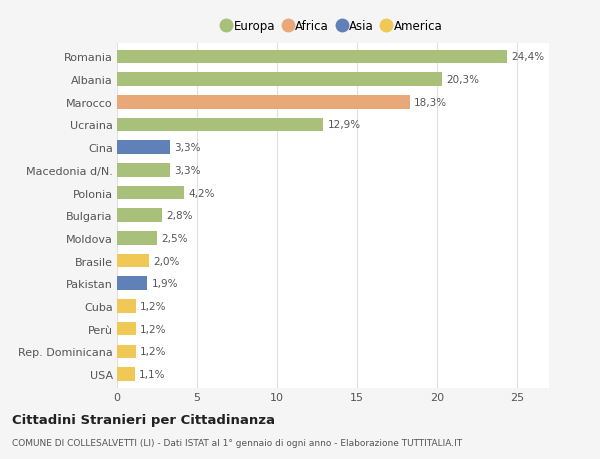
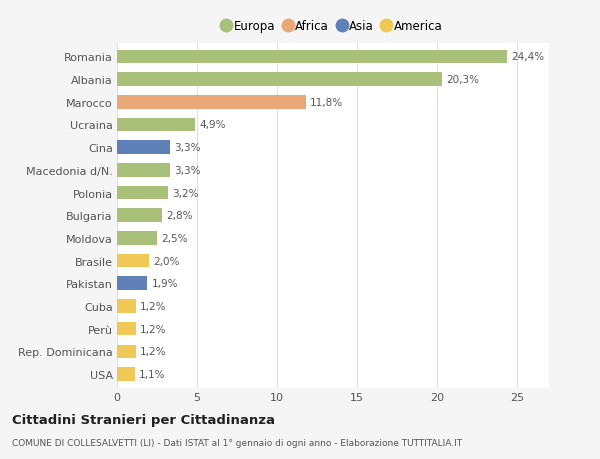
Marocco: 18,3% -> 11,8%
Ucraina: 12,9% -> 4,9%
Polonia: 4,2% -> 3,2%
